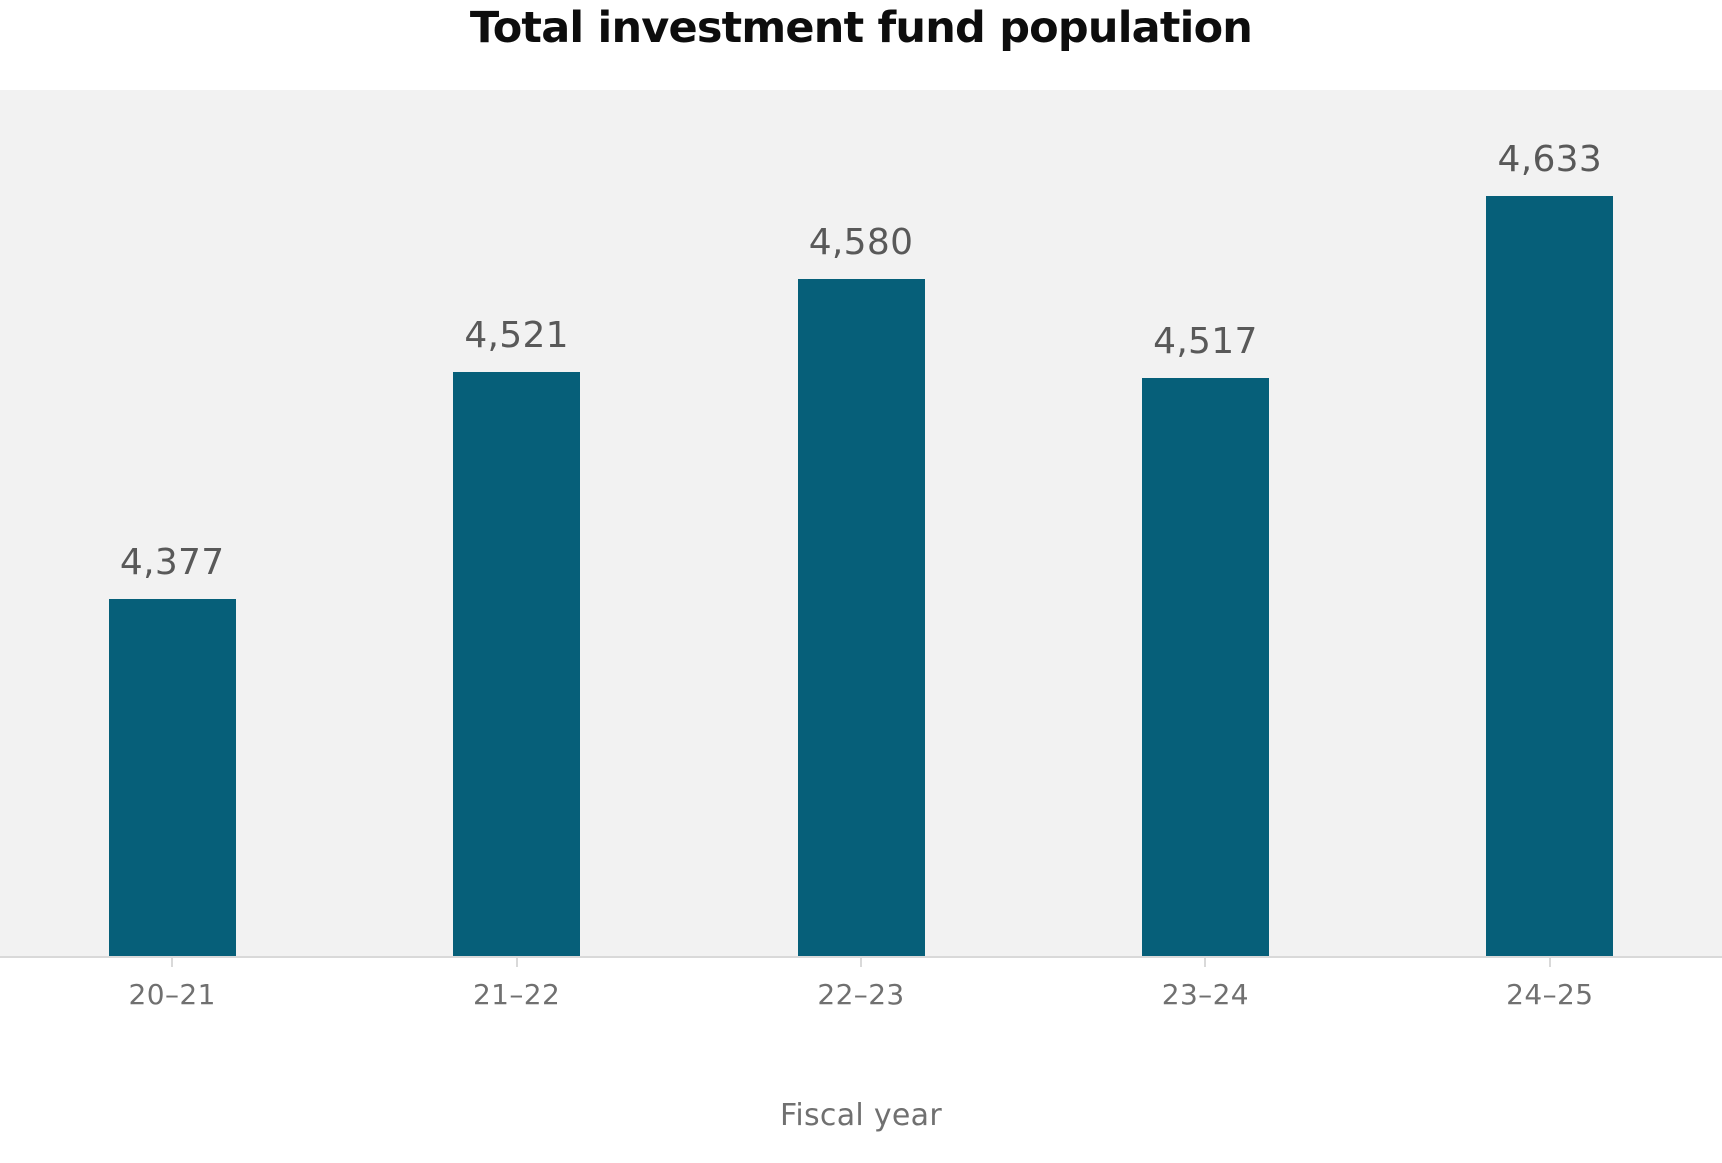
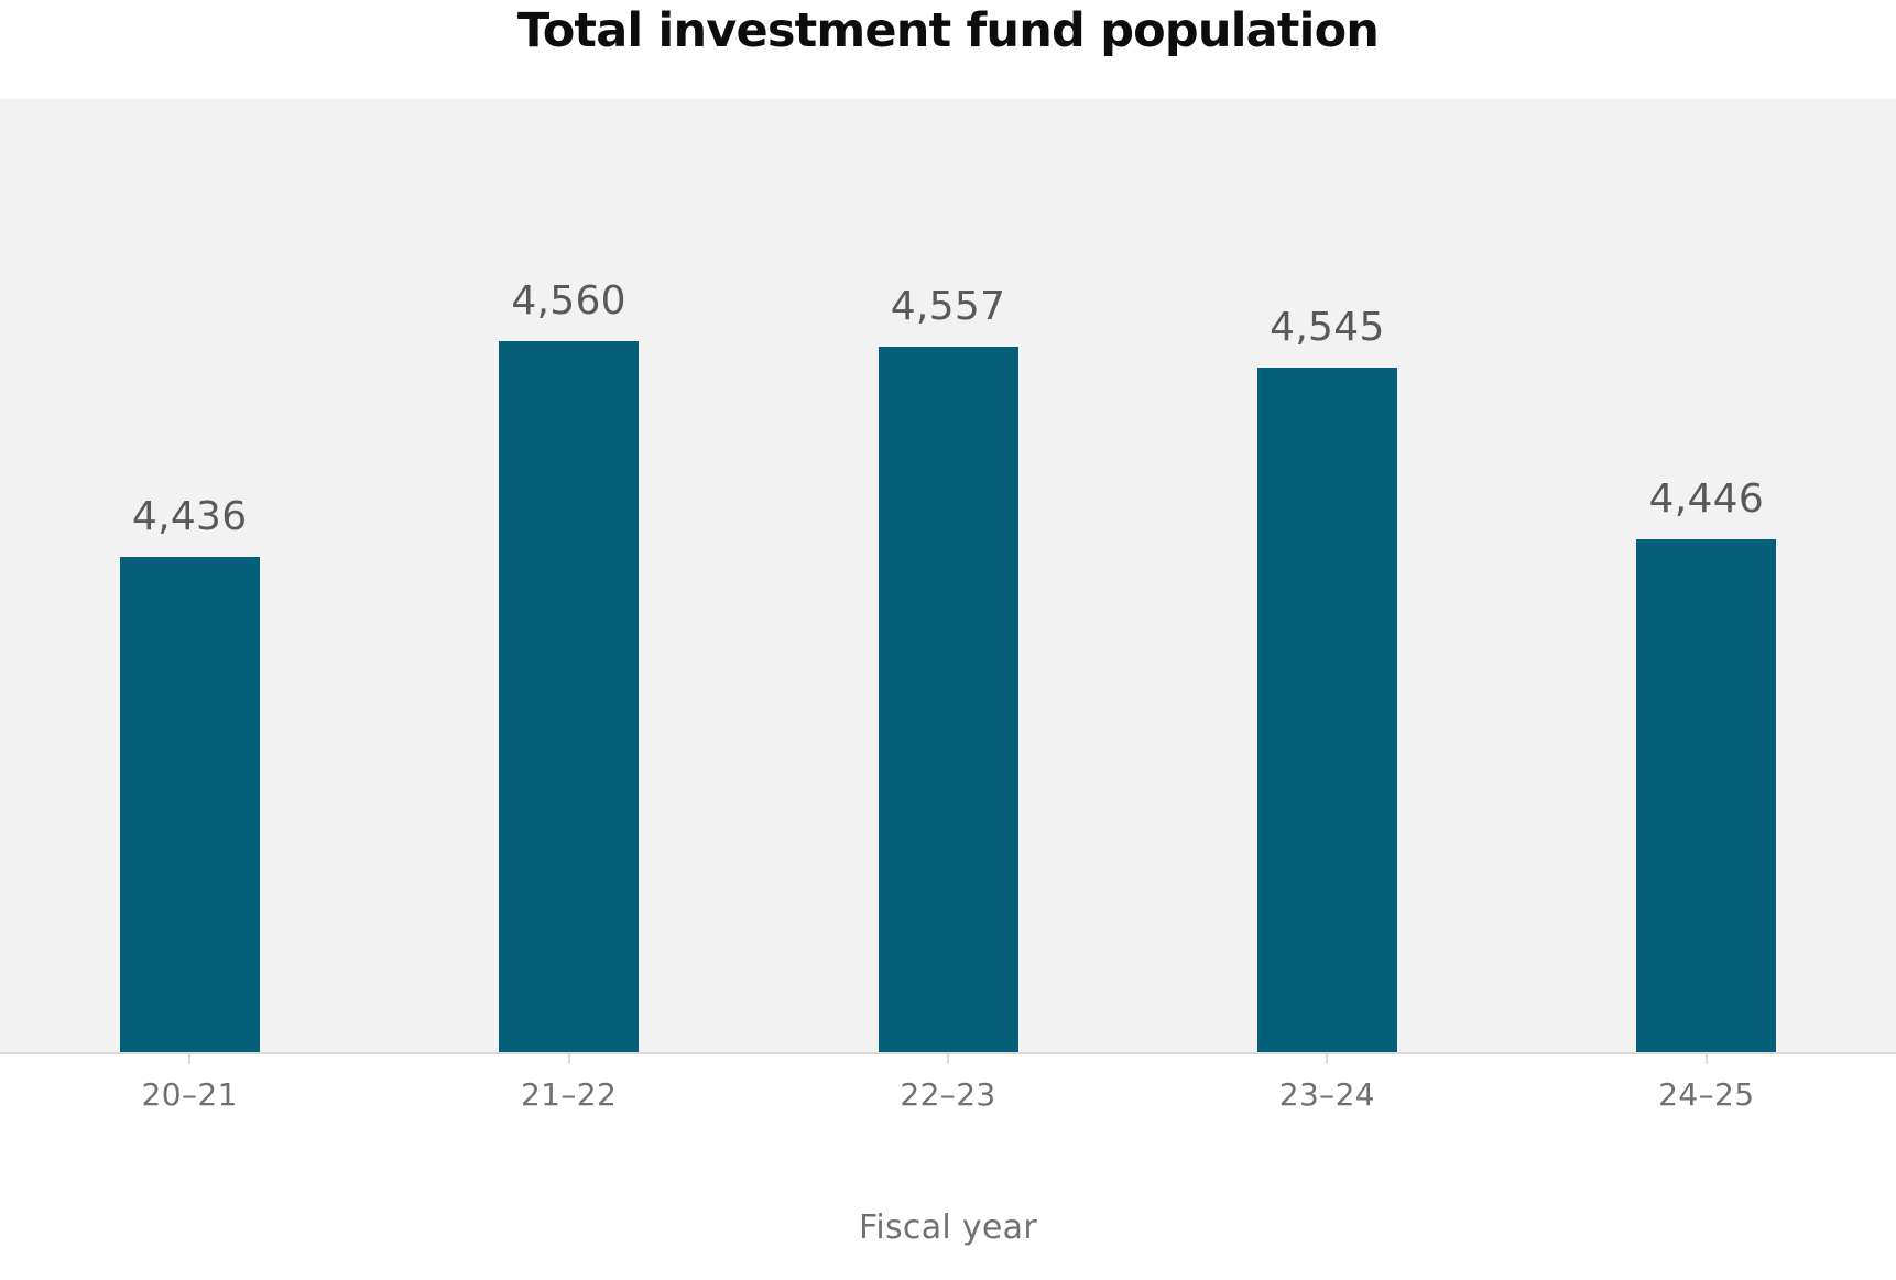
20–21: 4,377 -> 4,436
21–22: 4,521 -> 4,560
22–23: 4,580 -> 4,557
23–24: 4,517 -> 4,545
24–25: 4,633 -> 4,446
